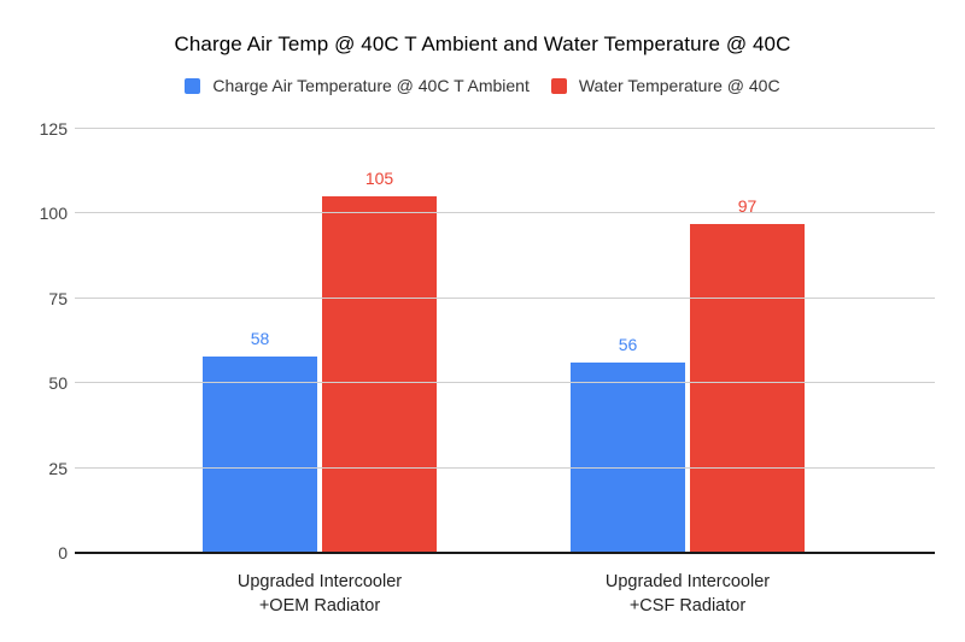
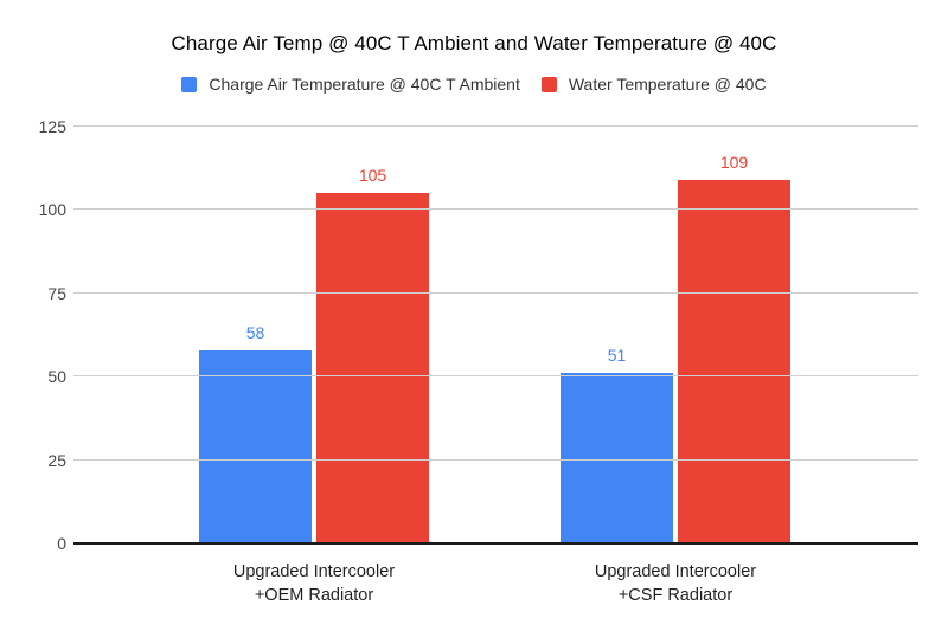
Charge Air Temperature @ 40C T Ambient/Upgraded Intercooler +CSF Radiator: 56 -> 51
Water Temperature @ 40C/Upgraded Intercooler +CSF Radiator: 97 -> 109
